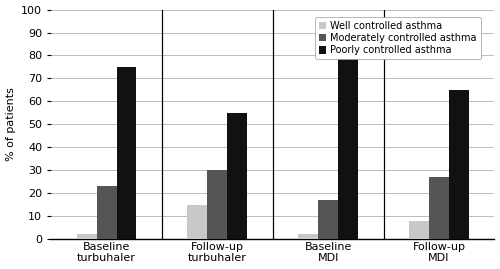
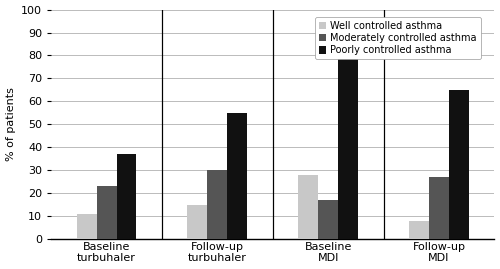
Well controlled asthma/Baseline turbuhaler: 2 -> 11
Poorly controlled asthma/Baseline turbuhaler: 75 -> 37
Well controlled asthma/Baseline MDI: 2 -> 28
